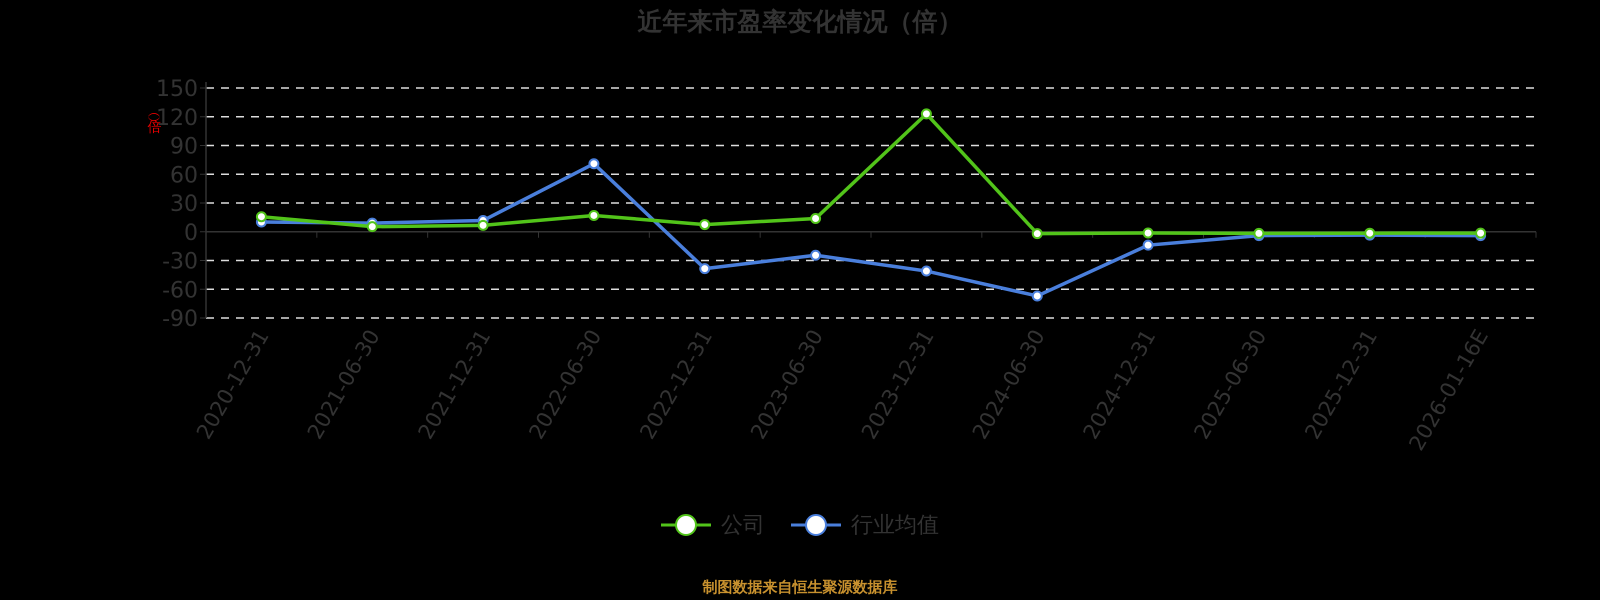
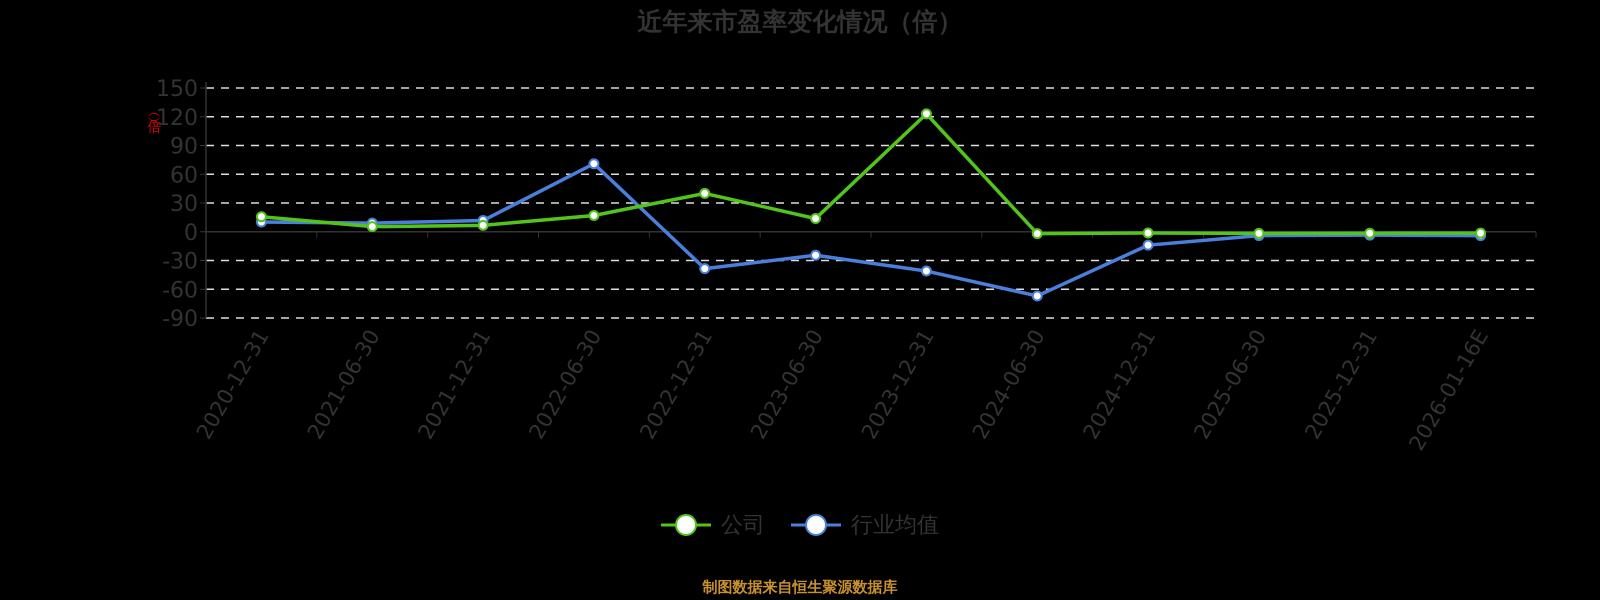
公司/2022-12-31: 10 -> 40
